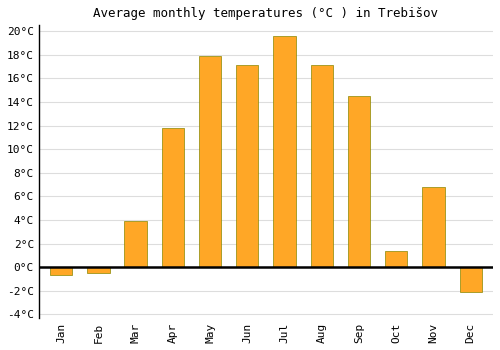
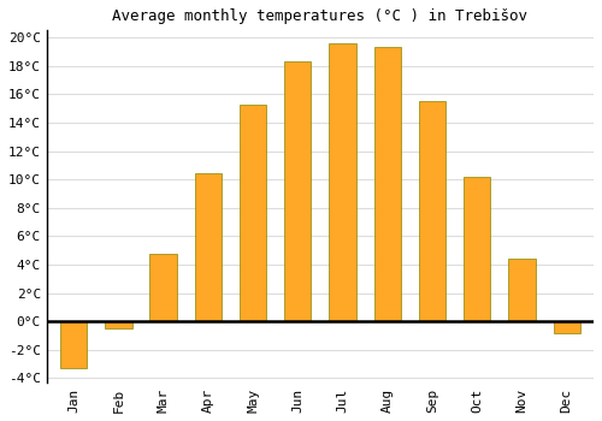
Jan: -0.7°C -> -3.3°C
Mar: 3.9°C -> 4.8°C
Apr: 11.8°C -> 10.4°C
May: 17.9°C -> 15.3°C
Jun: 17.1°C -> 18.3°C
Aug: 17.1°C -> 19.3°C
Sep: 14.5°C -> 15.5°C
Oct: 1.4°C -> 10.2°C
Nov: 6.8°C -> 4.4°C
Dec: -2.1°C -> -0.8°C
